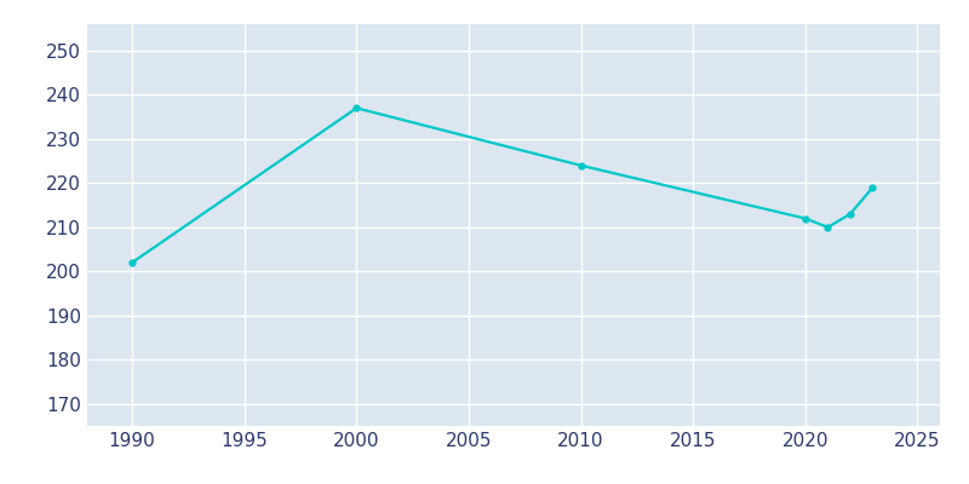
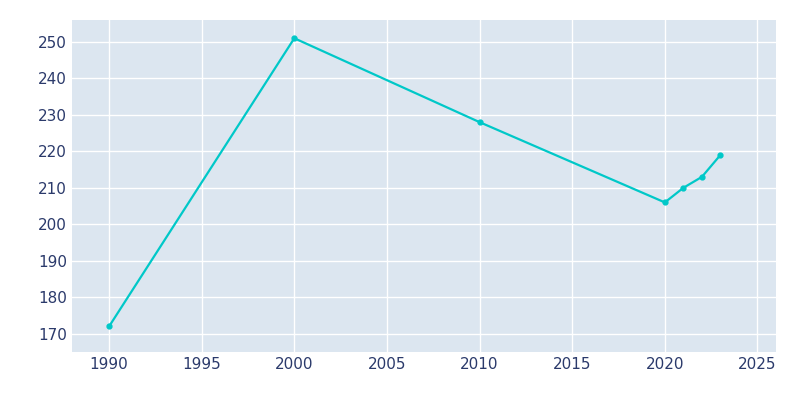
1990: 202 -> 172
2000: 237 -> 251
2010: 224 -> 228
2020: 212 -> 206
